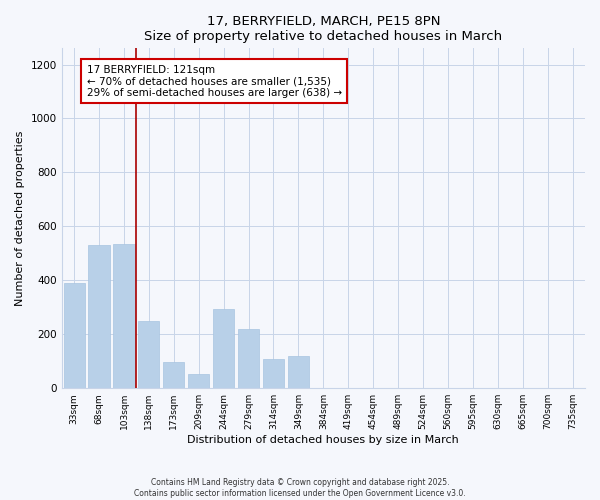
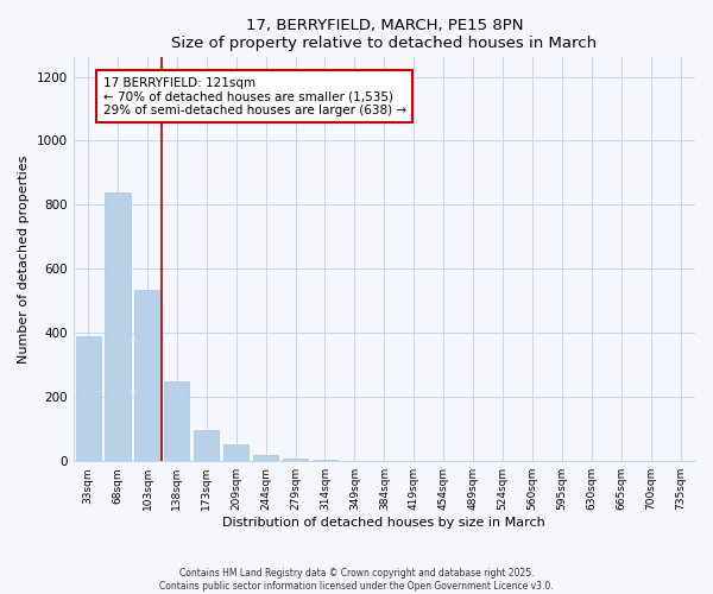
68sqm: 530 -> 840
244sqm: 295 -> 18
279sqm: 220 -> 8
314sqm: 110 -> 3
349sqm: 120 -> 1
